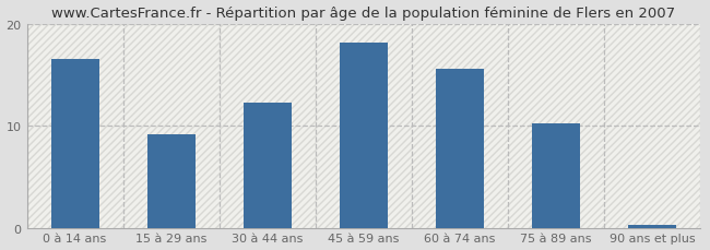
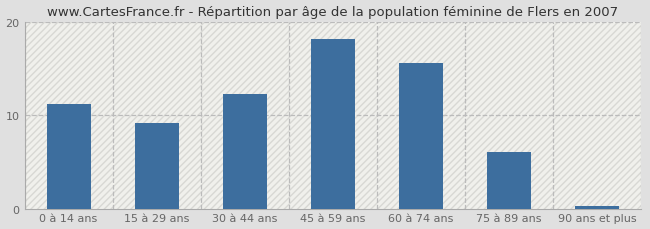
0 à 14 ans: 16.5 -> 11.2
75 à 89 ans: 10.2 -> 6.0
